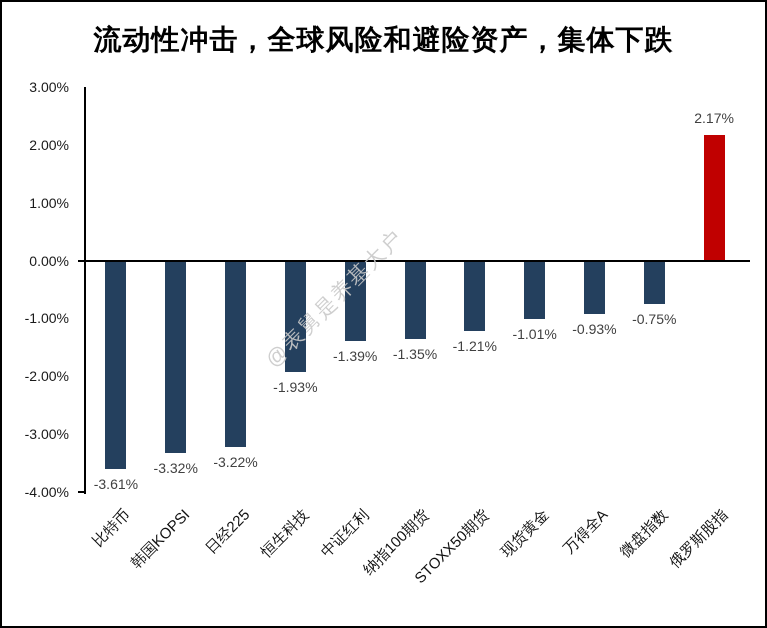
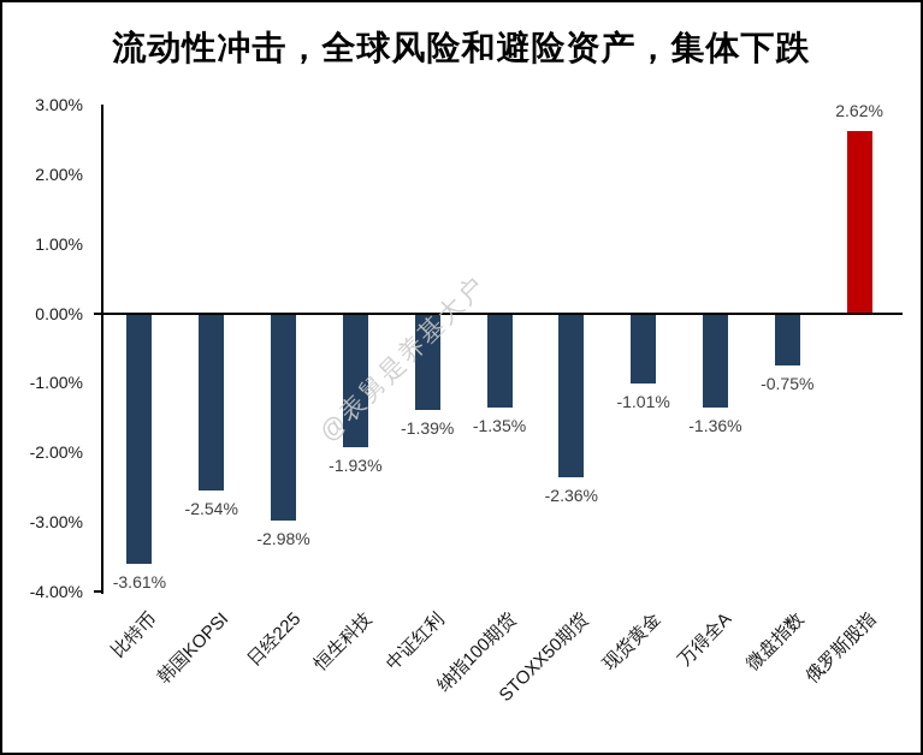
韩国KOPSI: -3.32% -> -2.54%
日经225: -3.22% -> -2.98%
STOXX50期货: -1.21% -> -2.36%
万得全A: -0.93% -> -1.36%
俄罗斯股指: 2.17% -> 2.62%
